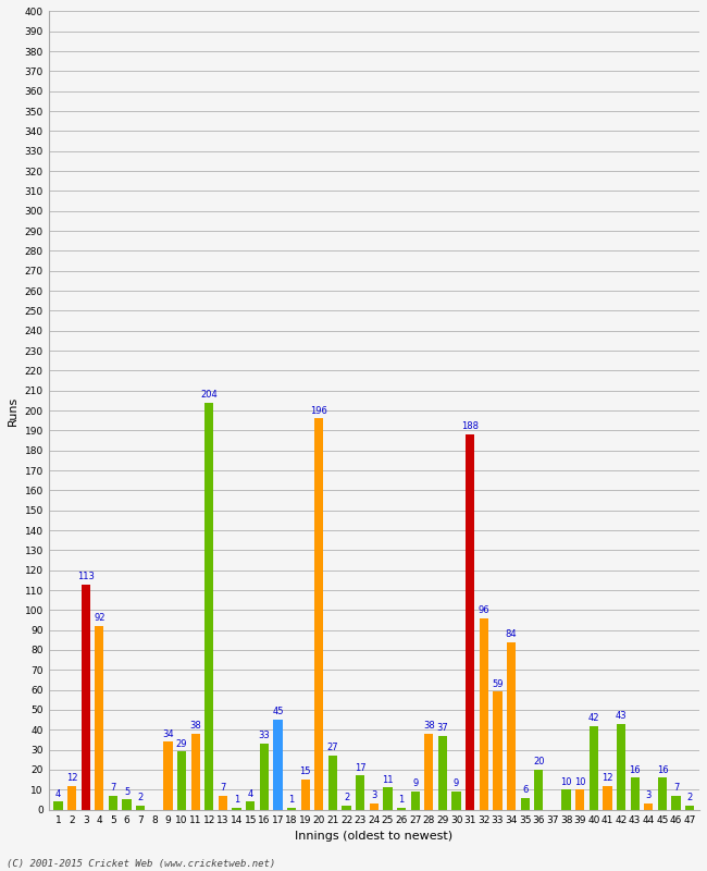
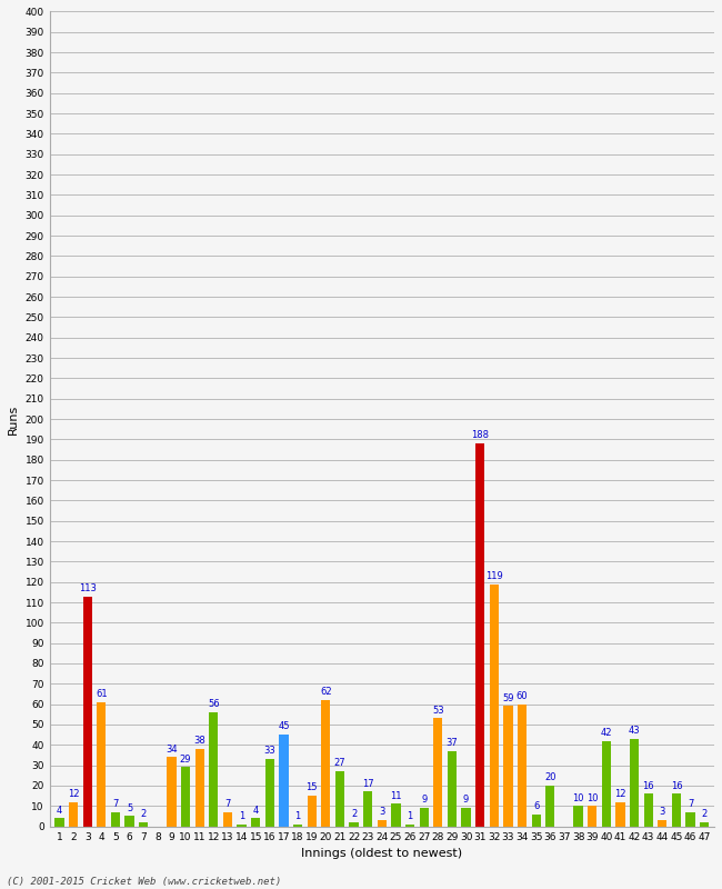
4: 92 -> 61
12: 204 -> 56
20: 196 -> 62
28: 38 -> 53
32: 96 -> 119
34: 84 -> 60
